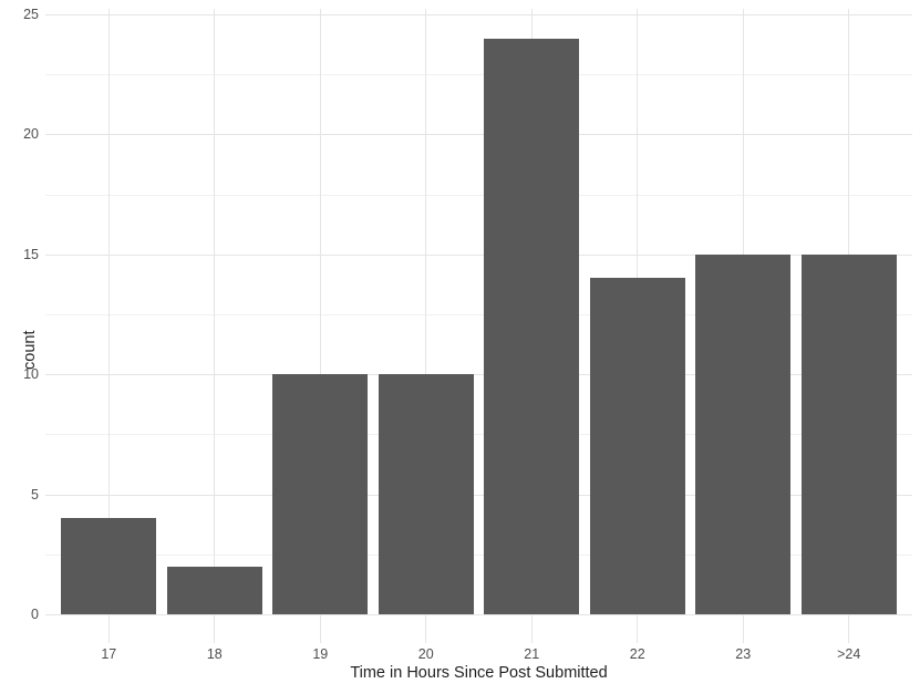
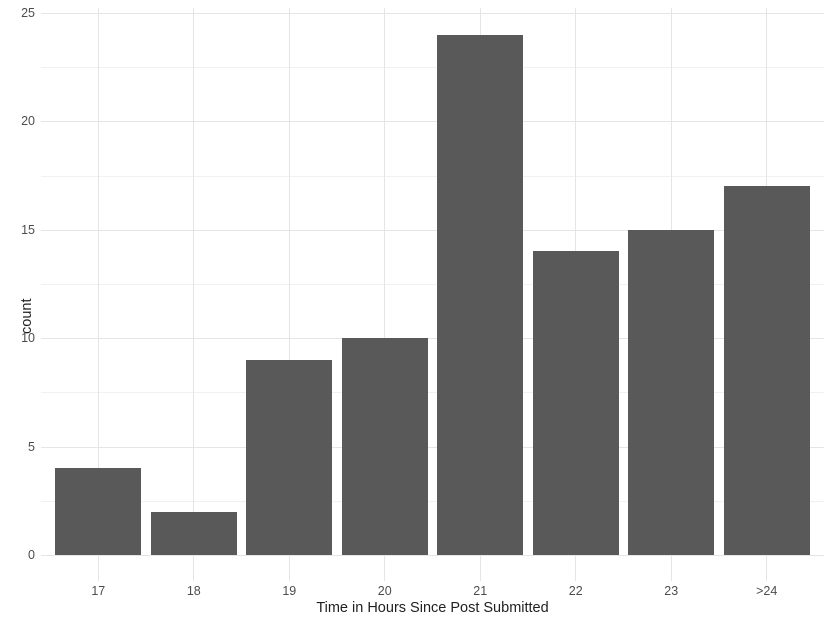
19: 10 -> 9
>24: 15 -> 17
